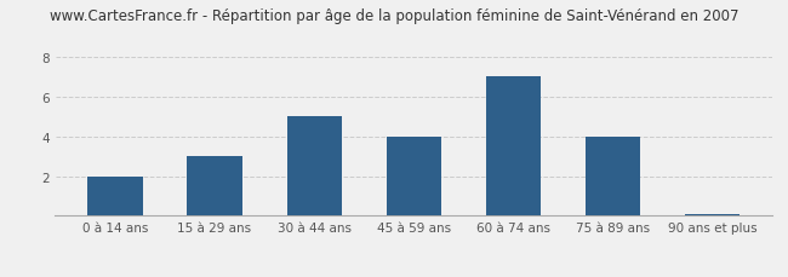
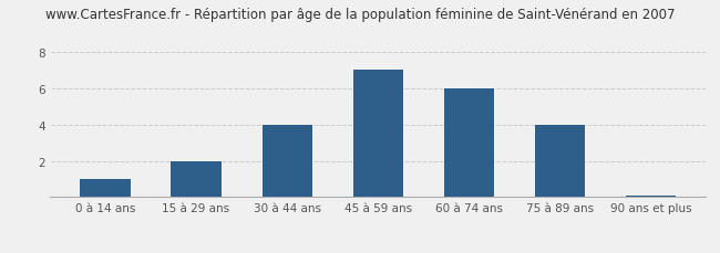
0 à 14 ans: 2.0 -> 1.0
15 à 29 ans: 3.0 -> 2.0
30 à 44 ans: 5.0 -> 4.0
45 à 59 ans: 4.0 -> 7.0
60 à 74 ans: 7.0 -> 6.0
